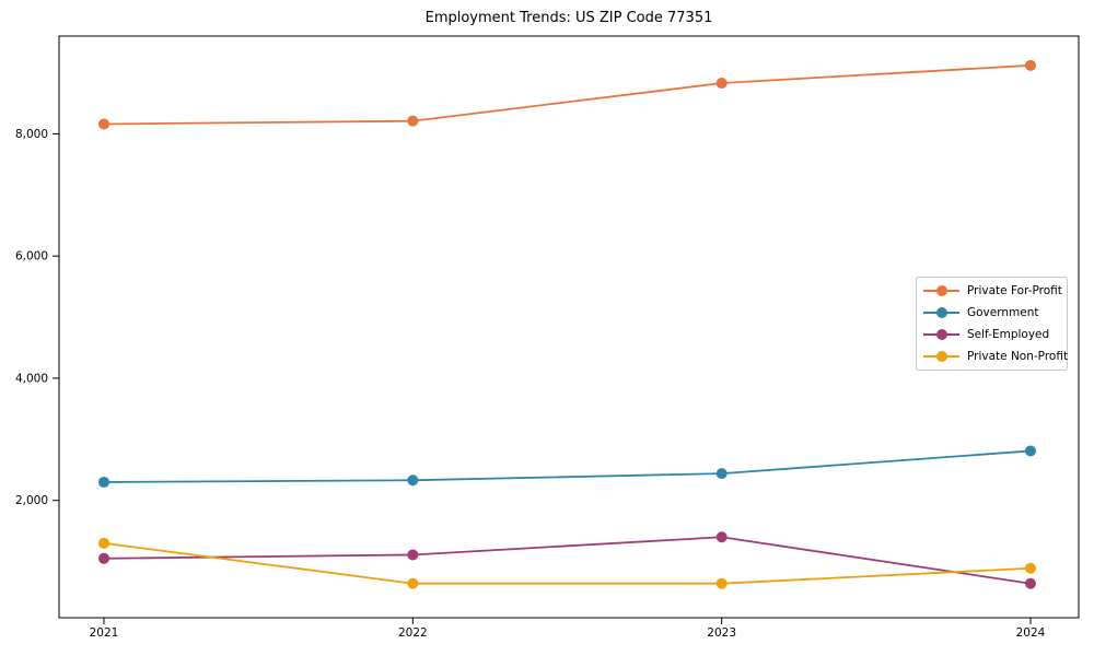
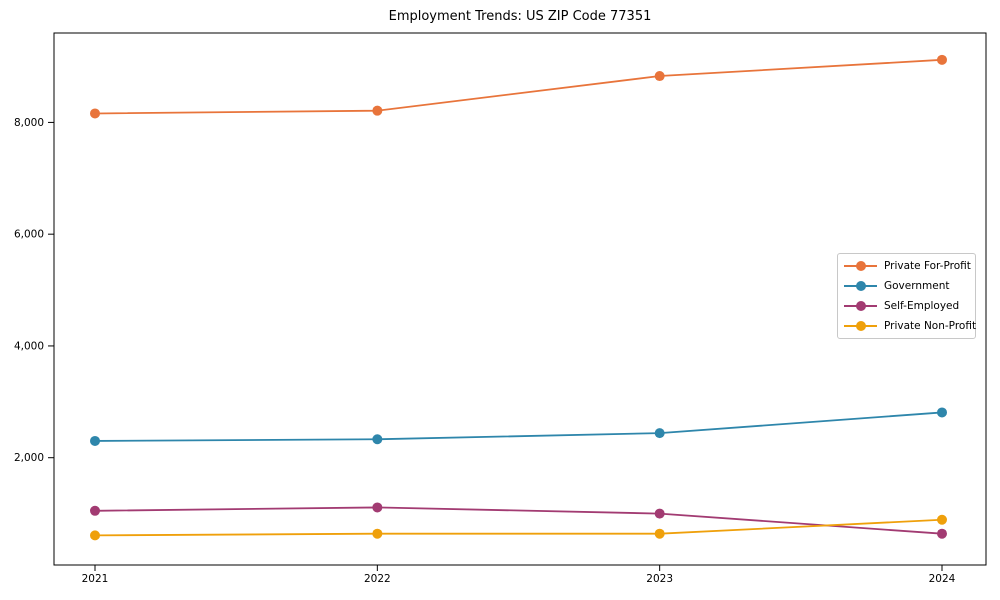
Private Non-Profit/2021: 1300 -> 600
Self-Employed/2023: 1400 -> 1000
